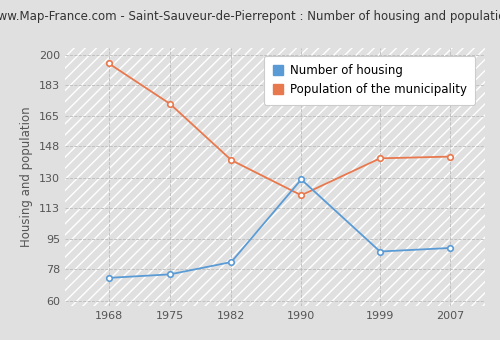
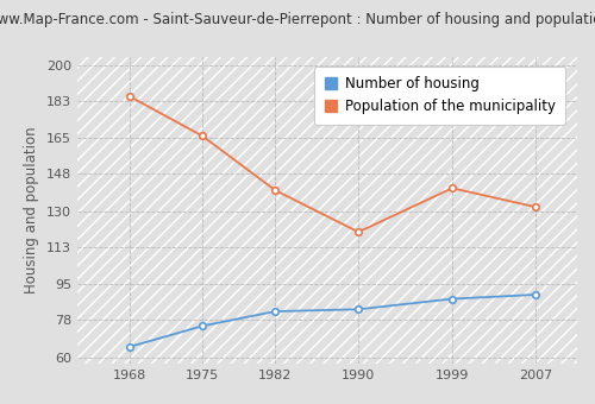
Number of housing/1968: 73 -> 65
Population of the municipality/1968: 195 -> 185
Population of the municipality/1975: 172 -> 166
Number of housing/1990: 129 -> 83
Population of the municipality/2007: 142 -> 132
